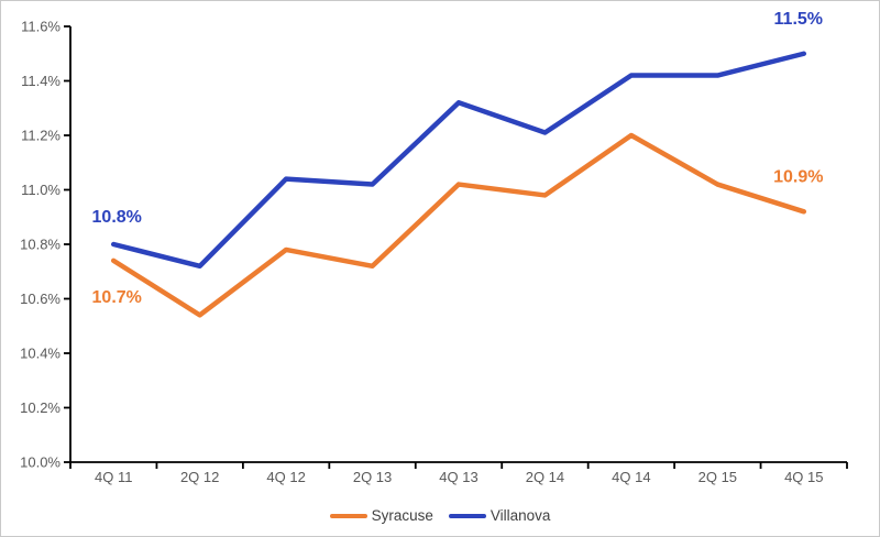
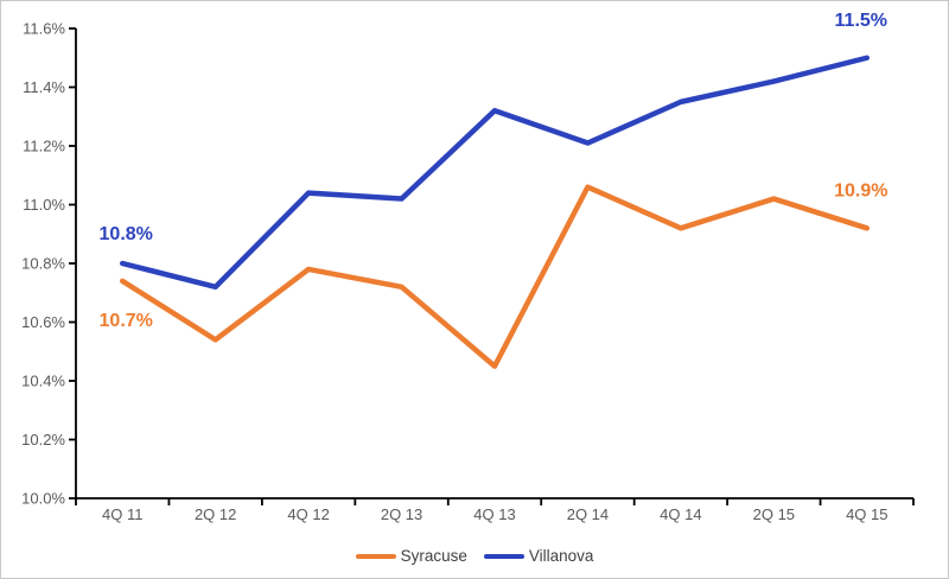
Syracuse/4Q 13: 11.02% -> 10.45%
Syracuse/2Q 14: 10.98% -> 11.06%
Syracuse/4Q 14: 11.20% -> 10.92%
Villanova/4Q 14: 11.42% -> 11.35%
